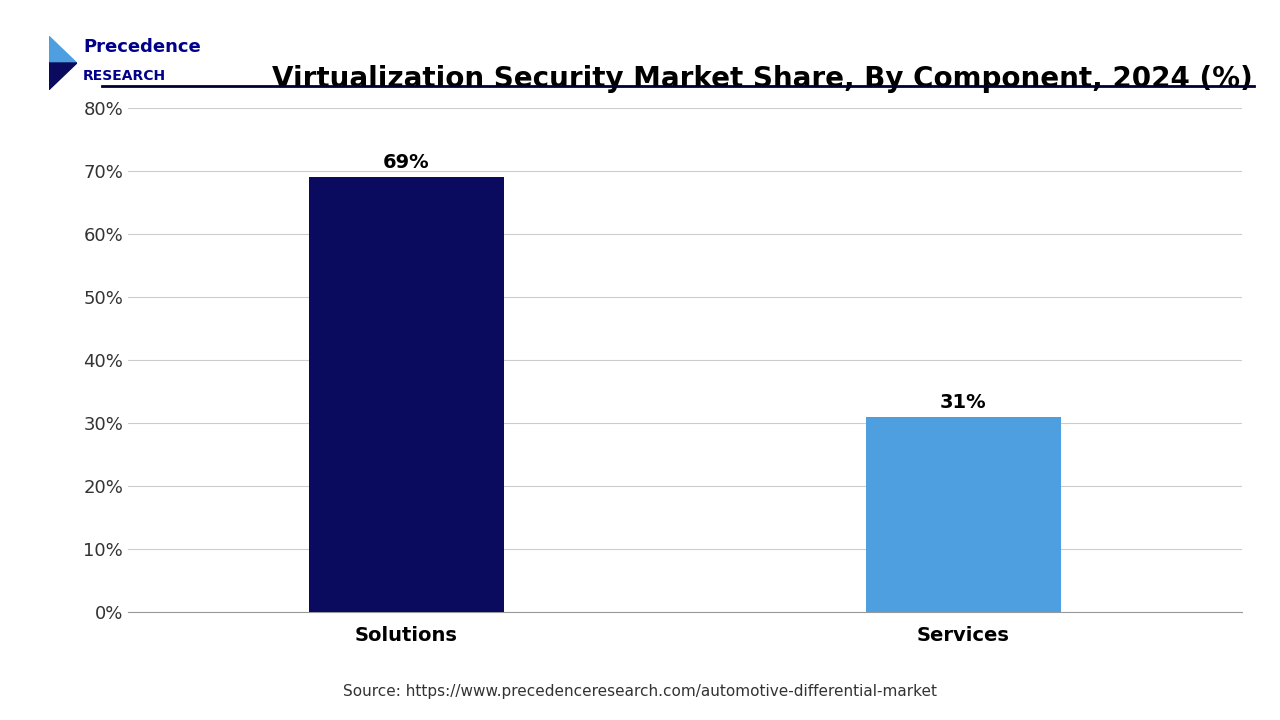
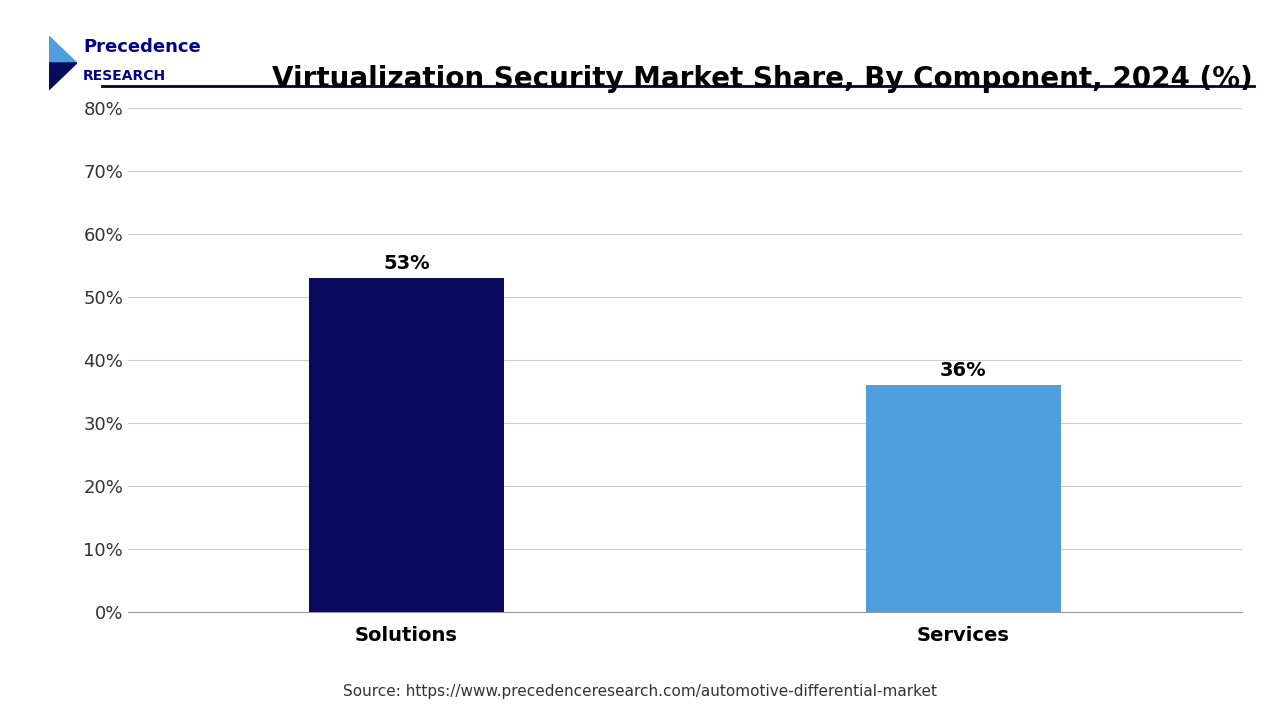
Solutions: 69% -> 53%
Services: 31% -> 36%
